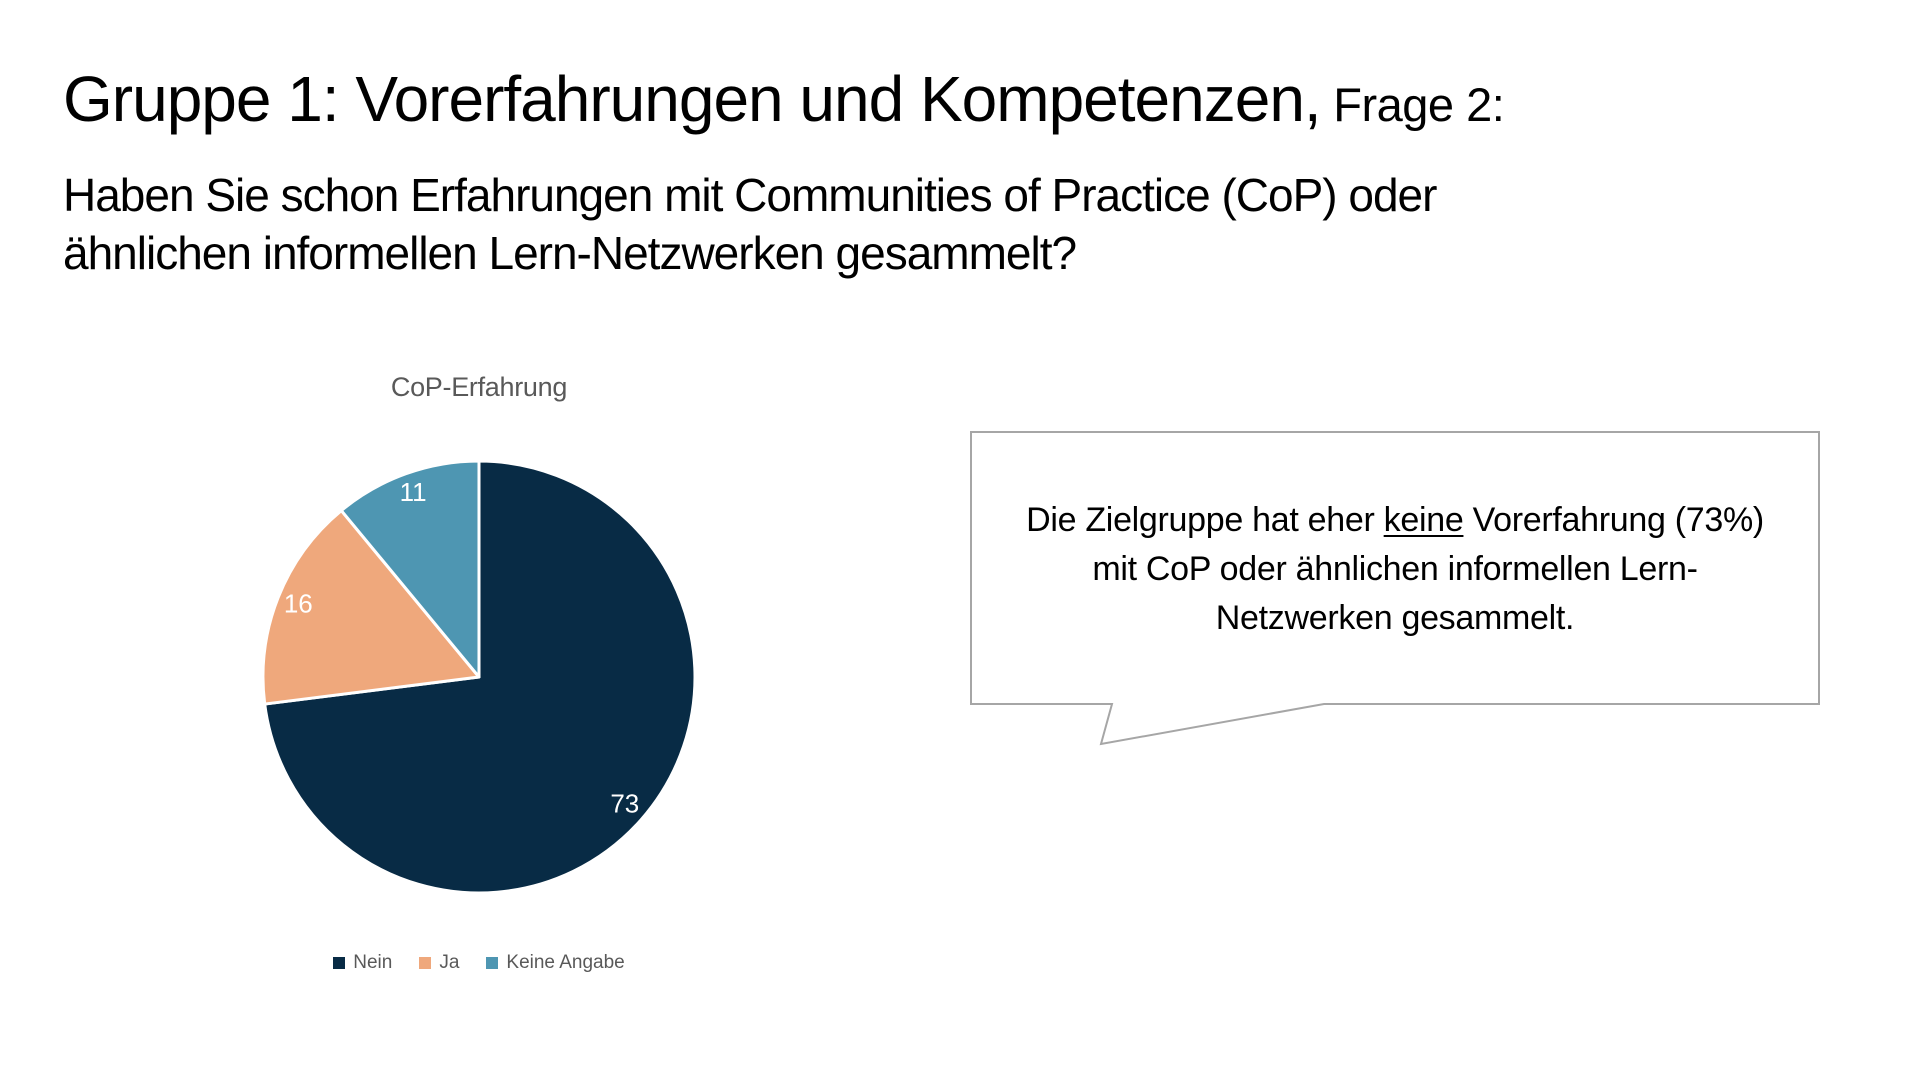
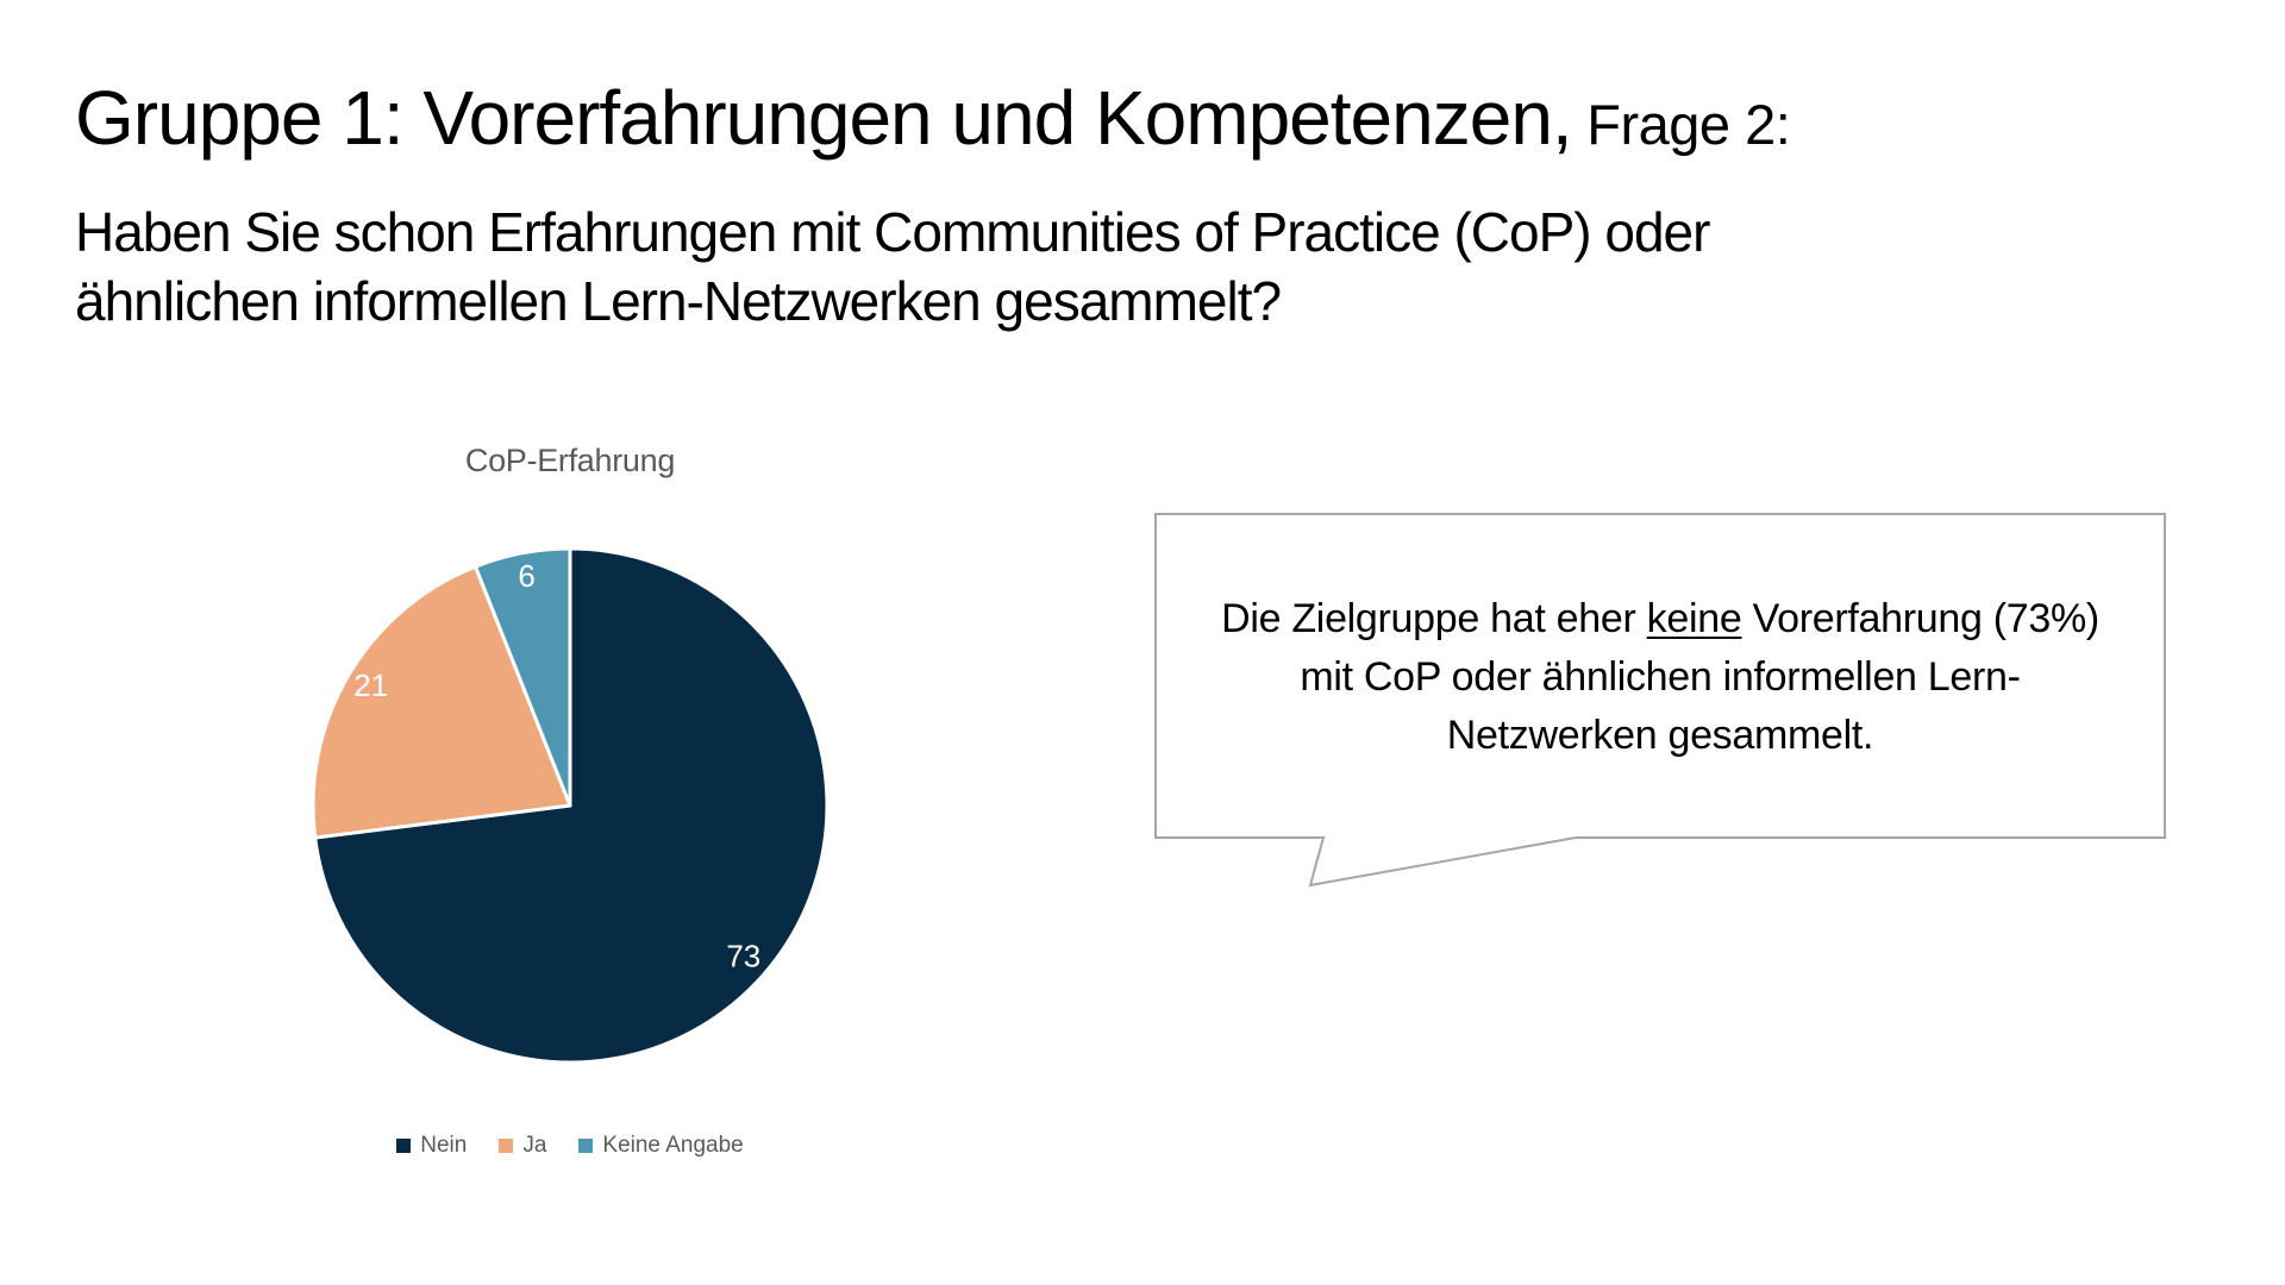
Ja: 16 -> 21
Keine Angabe: 11 -> 6
